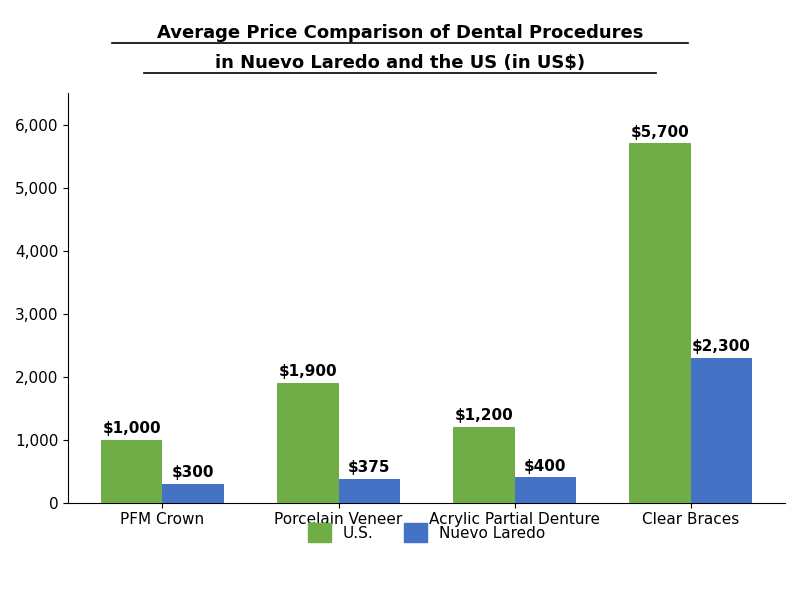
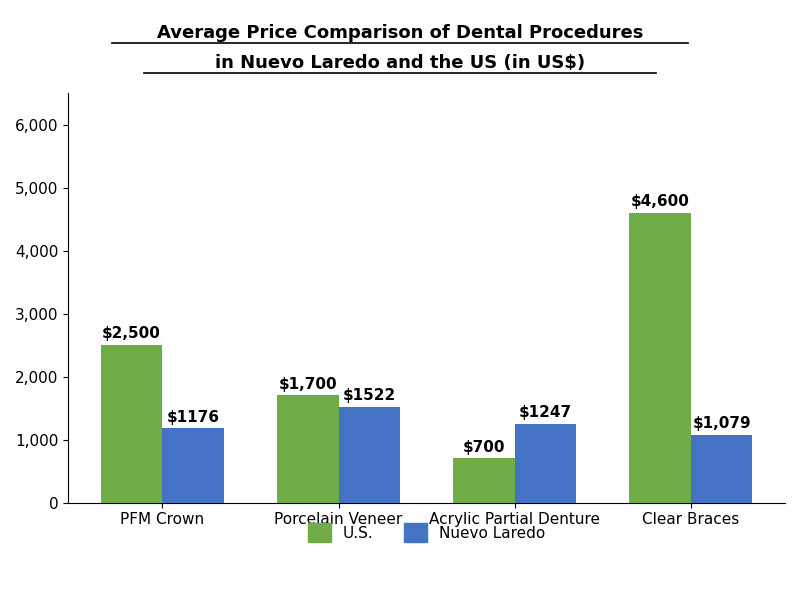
U.S./PFM Crown: $1,000 -> $2,500
Nuevo Laredo/PFM Crown: $300 -> $1176
U.S./Porcelain Veneer: $1,900 -> $1,700
Nuevo Laredo/Porcelain Veneer: $375 -> $1522
U.S./Acrylic Partial Denture: $1,200 -> $700
Nuevo Laredo/Acrylic Partial Denture: $400 -> $1247
U.S./Clear Braces: $5,700 -> $4,600
Nuevo Laredo/Clear Braces: $2,300 -> $1,079
